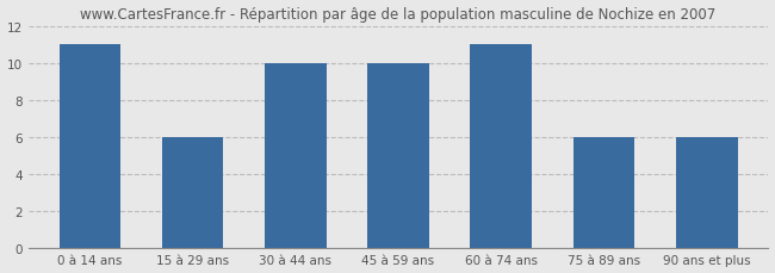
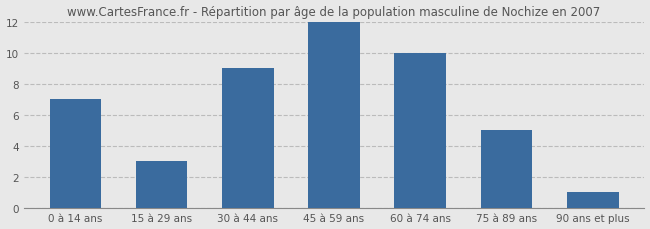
0 à 14 ans: 11 -> 7
15 à 29 ans: 6 -> 3
30 à 44 ans: 10 -> 9
45 à 59 ans: 10 -> 12
60 à 74 ans: 11 -> 10
75 à 89 ans: 6 -> 5
90 ans et plus: 6 -> 1
